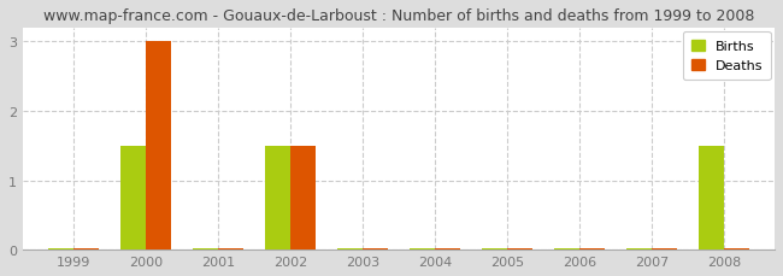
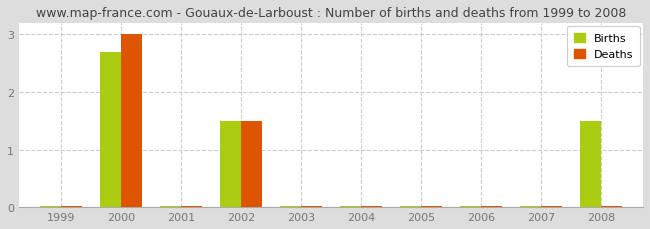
Births/2000: 1.50 -> 2.70
